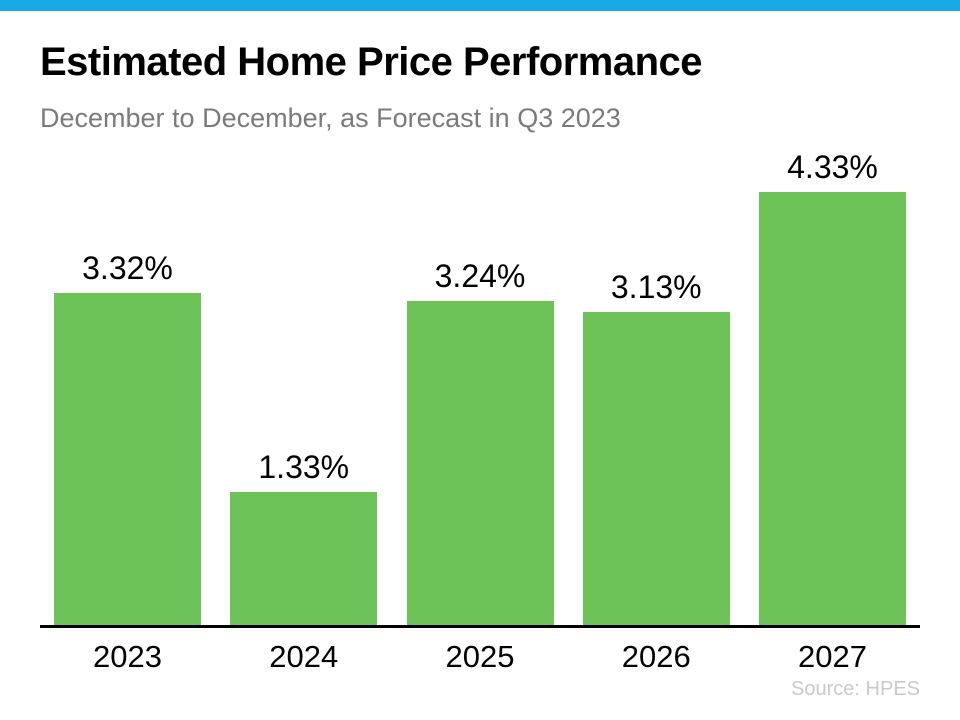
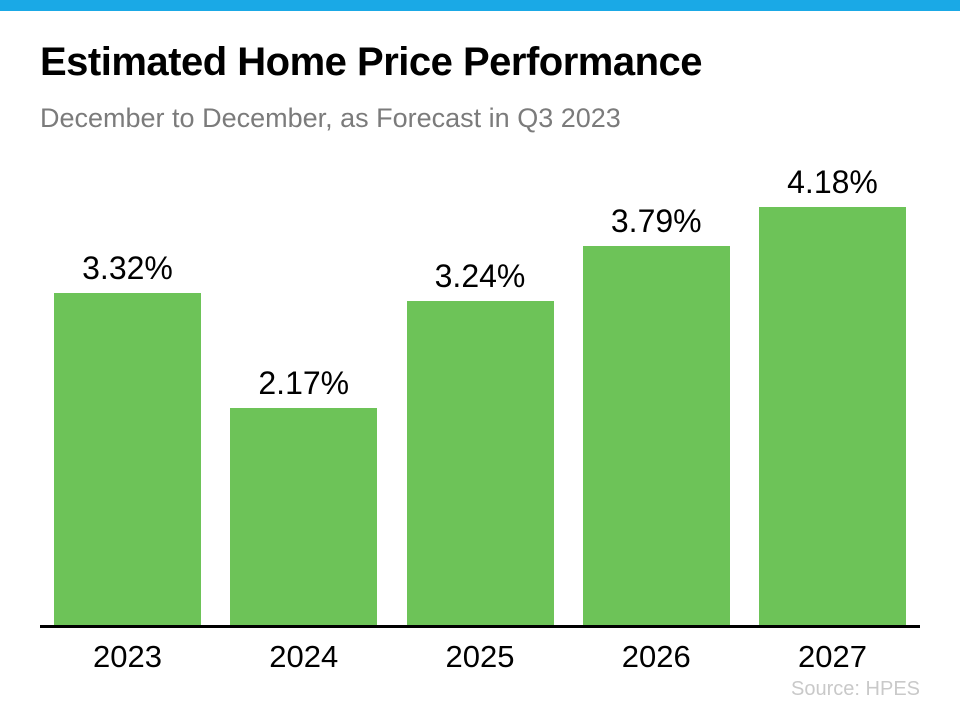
2024: 1.33% -> 2.17%
2026: 3.13% -> 3.79%
2027: 4.33% -> 4.18%
